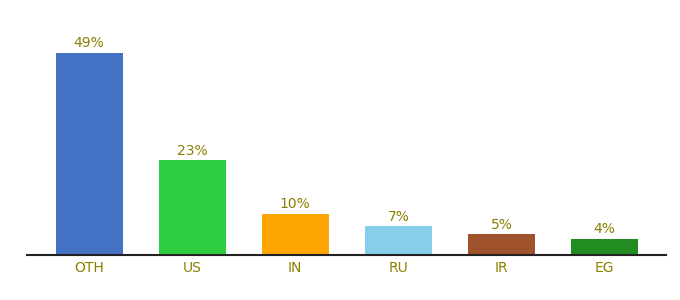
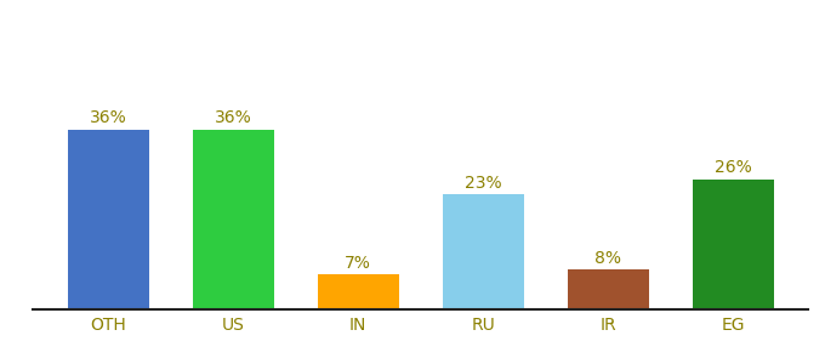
OTH: 49% -> 36%
US: 23% -> 36%
IN: 10% -> 7%
RU: 7% -> 23%
IR: 5% -> 8%
EG: 4% -> 26%
